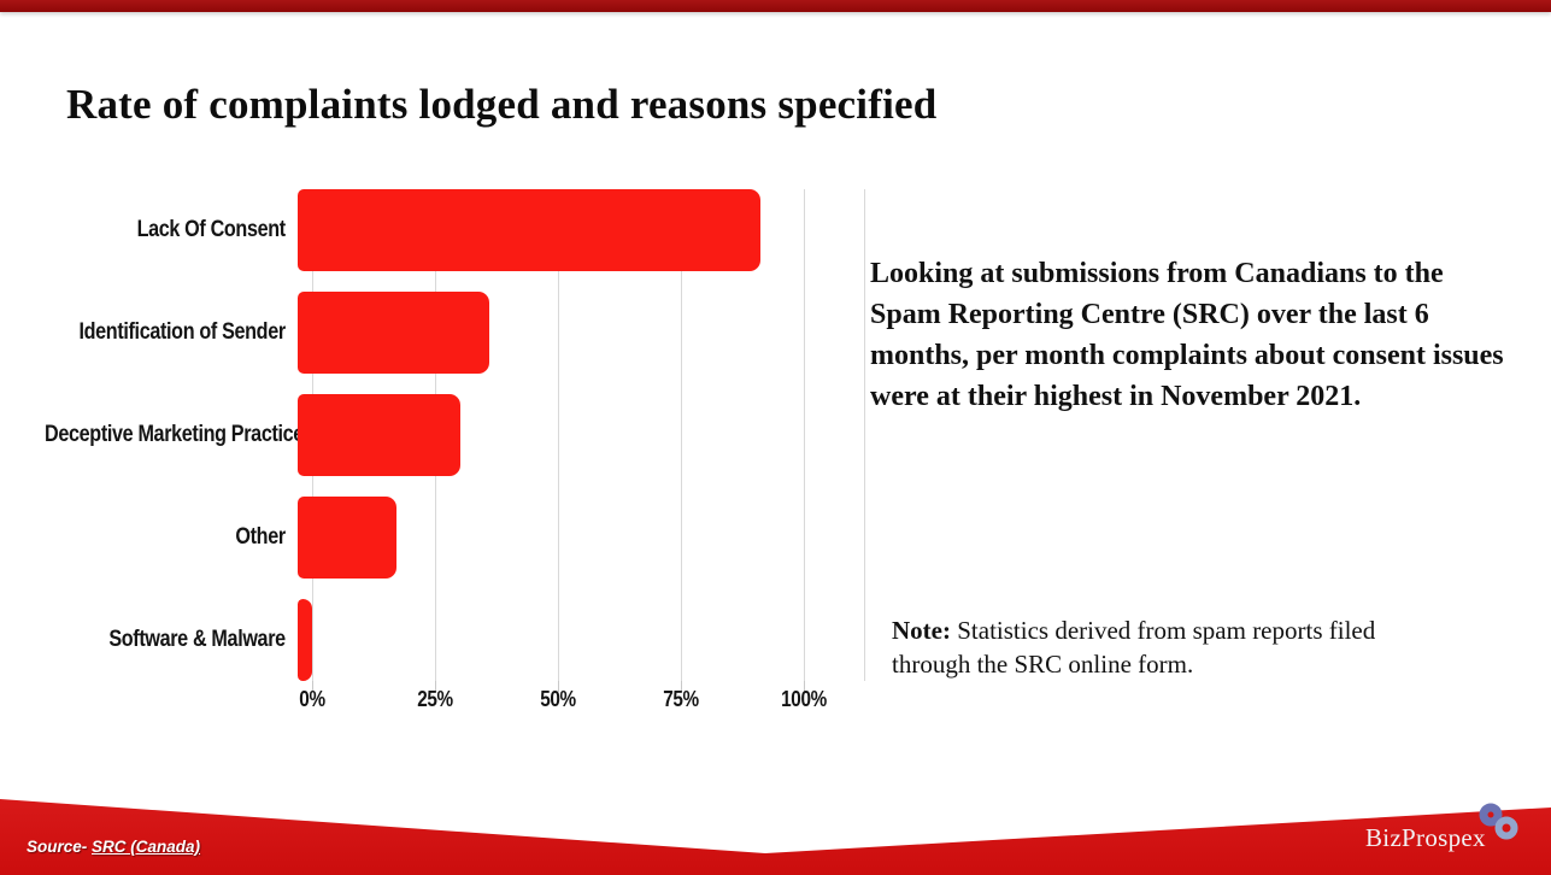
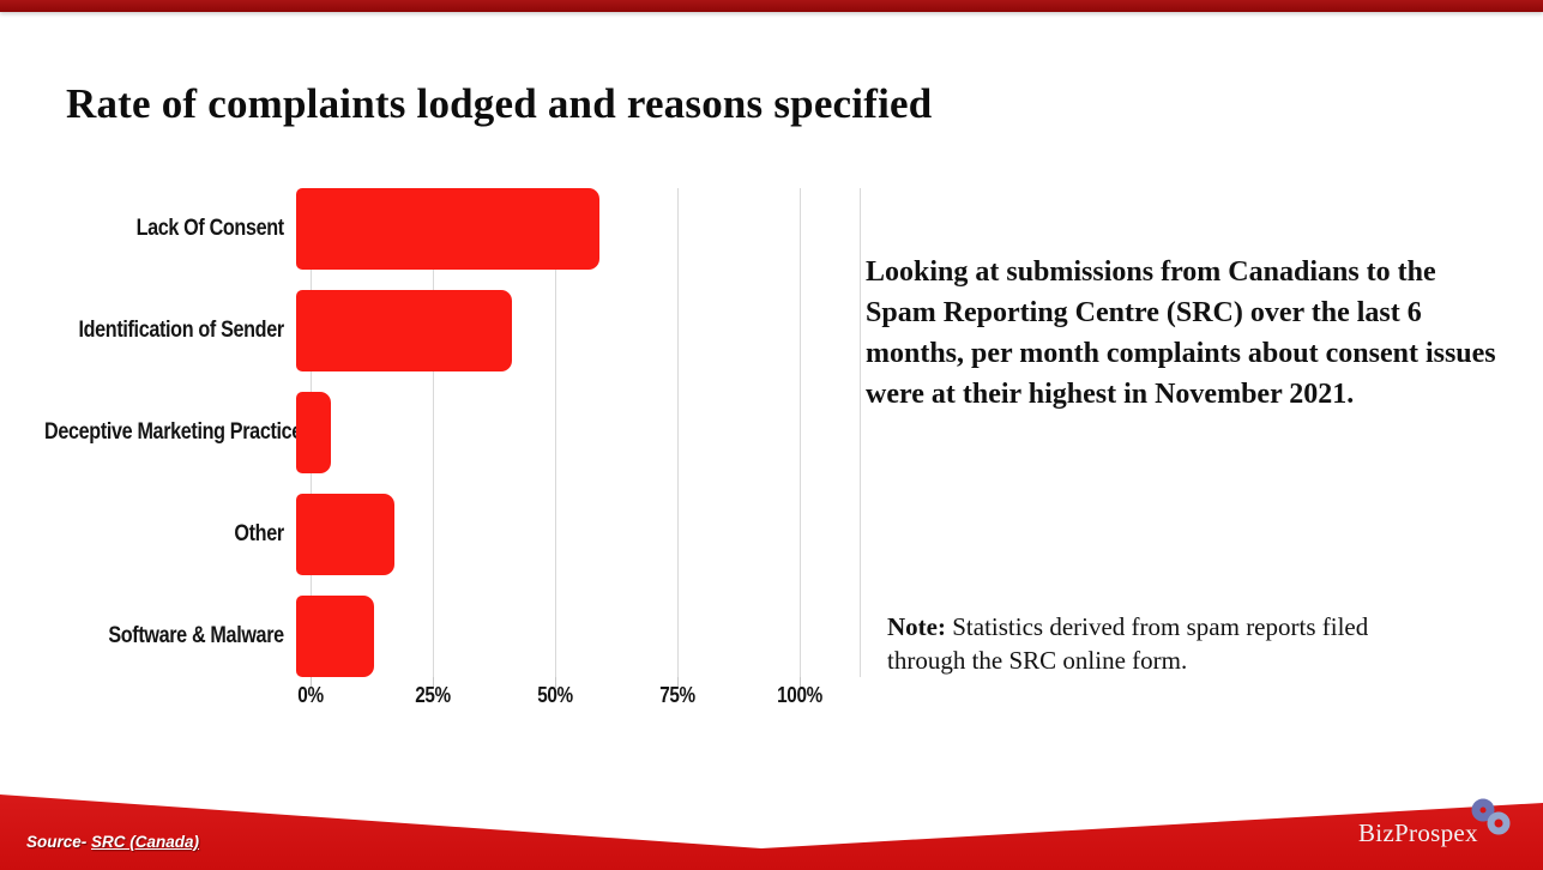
Lack Of Consent: 94% -> 62%
Identification of Sender: 39% -> 44%
Deceptive Marketing Practices: 33% -> 7%
Software & Malware: 3% -> 16%
